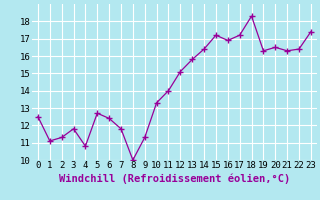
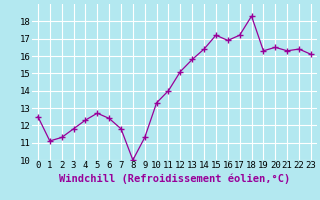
4: 10.8 -> 12.3
23: 17.4 -> 16.1
